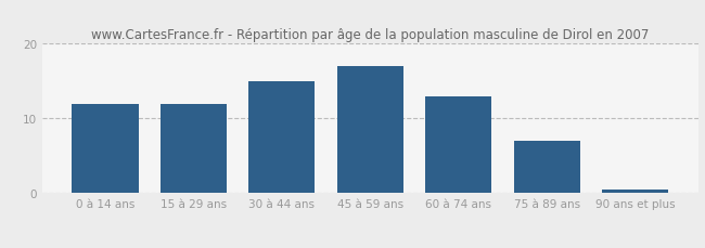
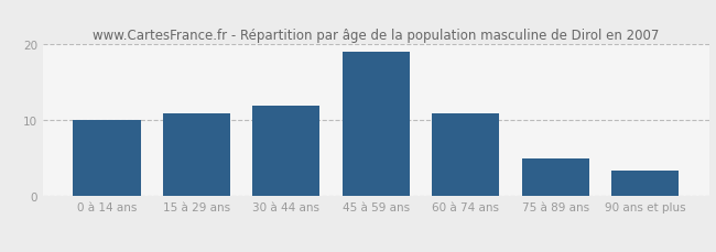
0 à 14 ans: 12.0 -> 10.0
15 à 29 ans: 12.0 -> 11.0
30 à 44 ans: 15.0 -> 12.0
45 à 59 ans: 17.0 -> 19.0
60 à 74 ans: 13.0 -> 11.0
75 à 89 ans: 7.0 -> 5.0
90 ans et plus: 0.5 -> 3.4
